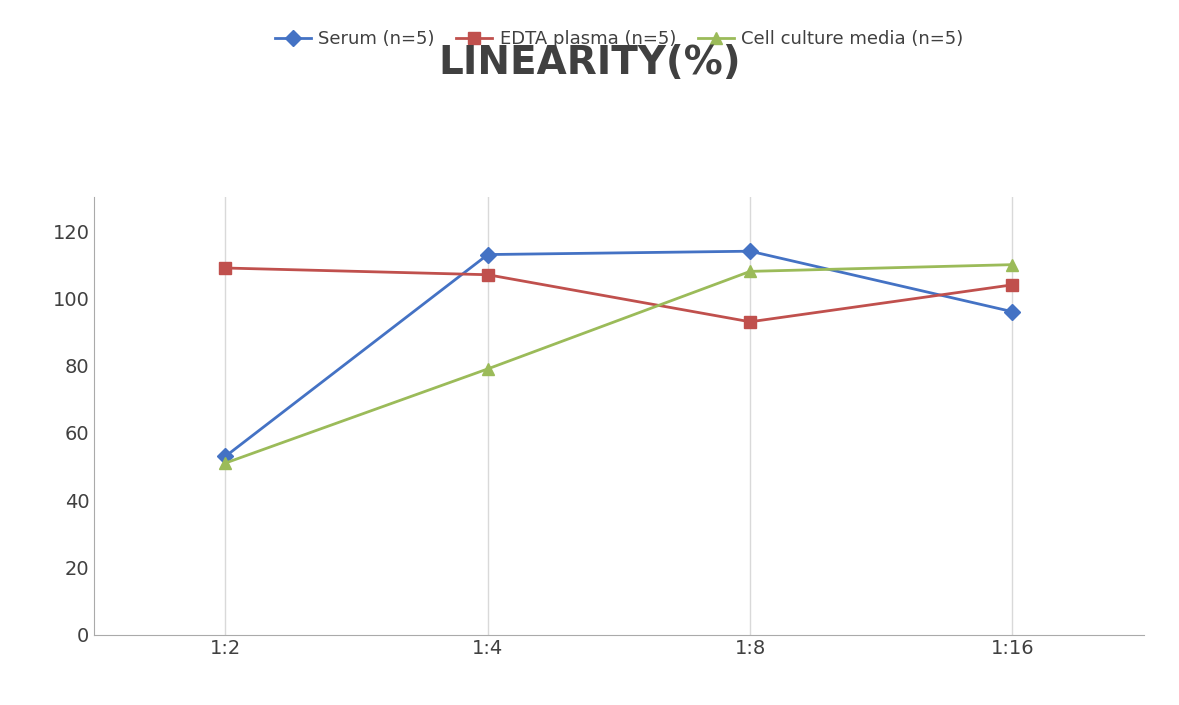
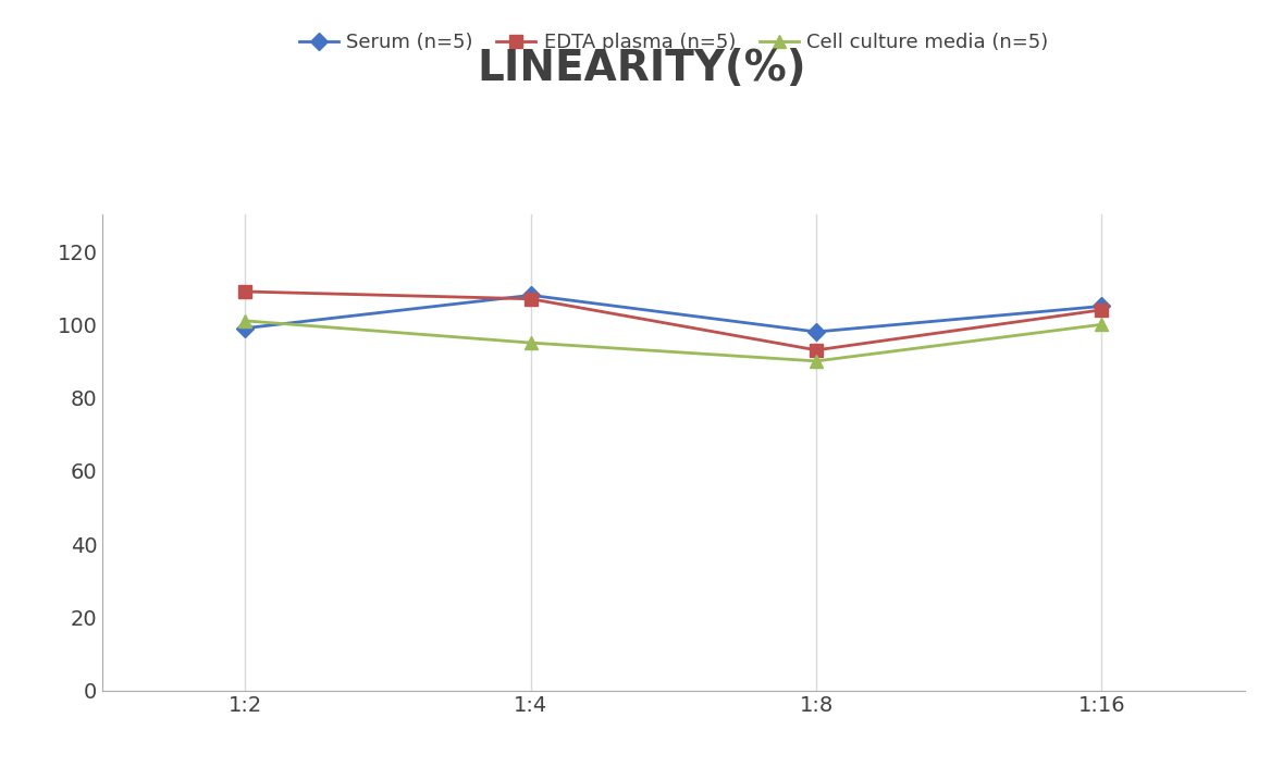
Serum (n=5)/1:2: 53 -> 99
Cell culture media (n=5)/1:2: 51 -> 101
Serum (n=5)/1:4: 113 -> 108
Cell culture media (n=5)/1:4: 79 -> 95
Serum (n=5)/1:8: 114 -> 98
Cell culture media (n=5)/1:8: 108 -> 90
Serum (n=5)/1:16: 96 -> 105
Cell culture media (n=5)/1:16: 110 -> 100
